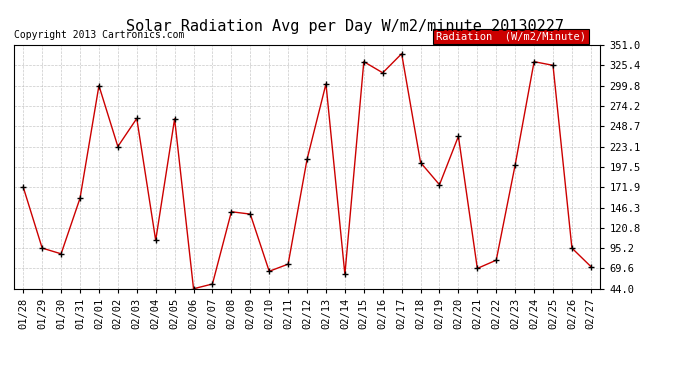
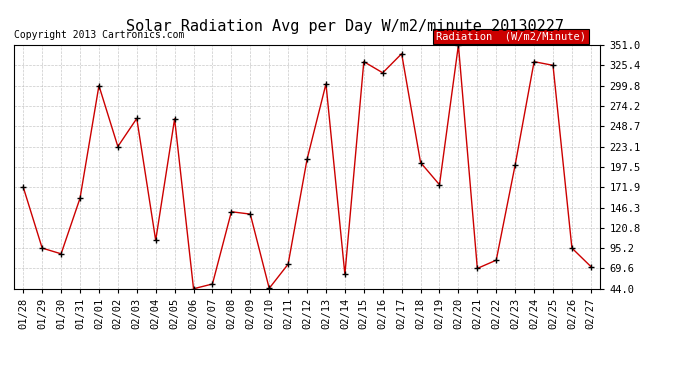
02/10: 66 -> 44
02/20: 236 -> 351
